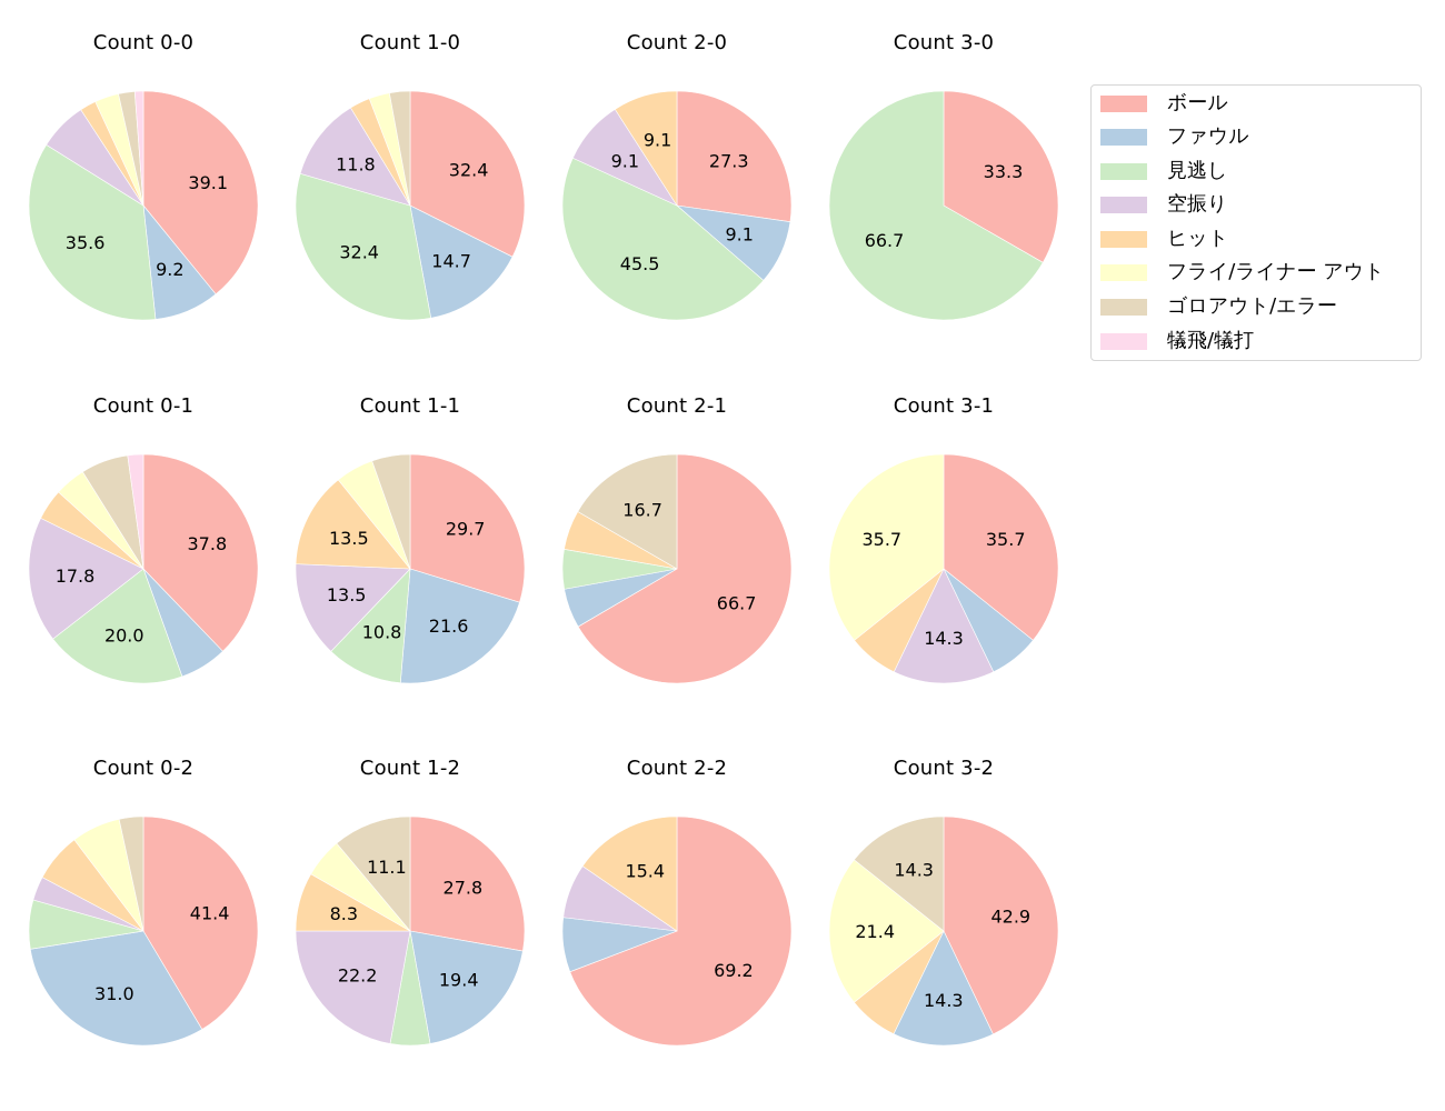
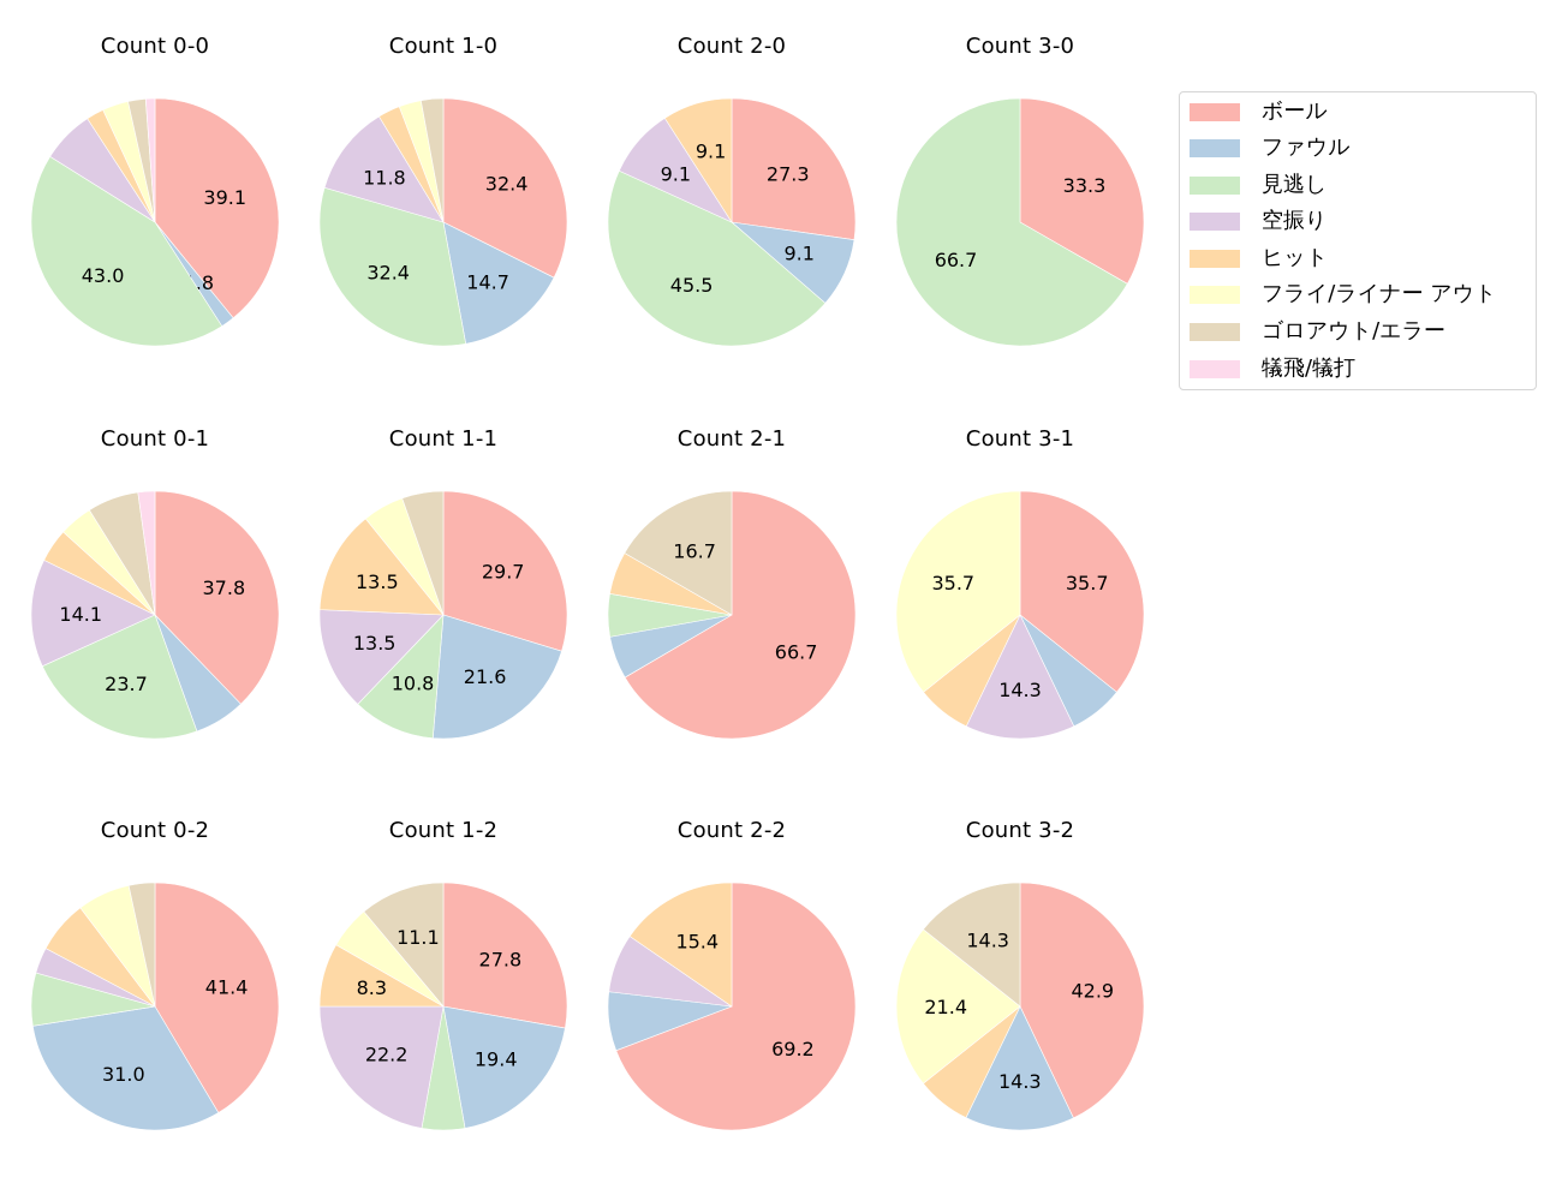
Count 0-0/ファウル: 9.2 -> 1.8
Count 0-0/見逃し: 35.6 -> 43.0
Count 0-1/見逃し: 20.0 -> 23.7
Count 0-1/空振り: 17.8 -> 14.1
